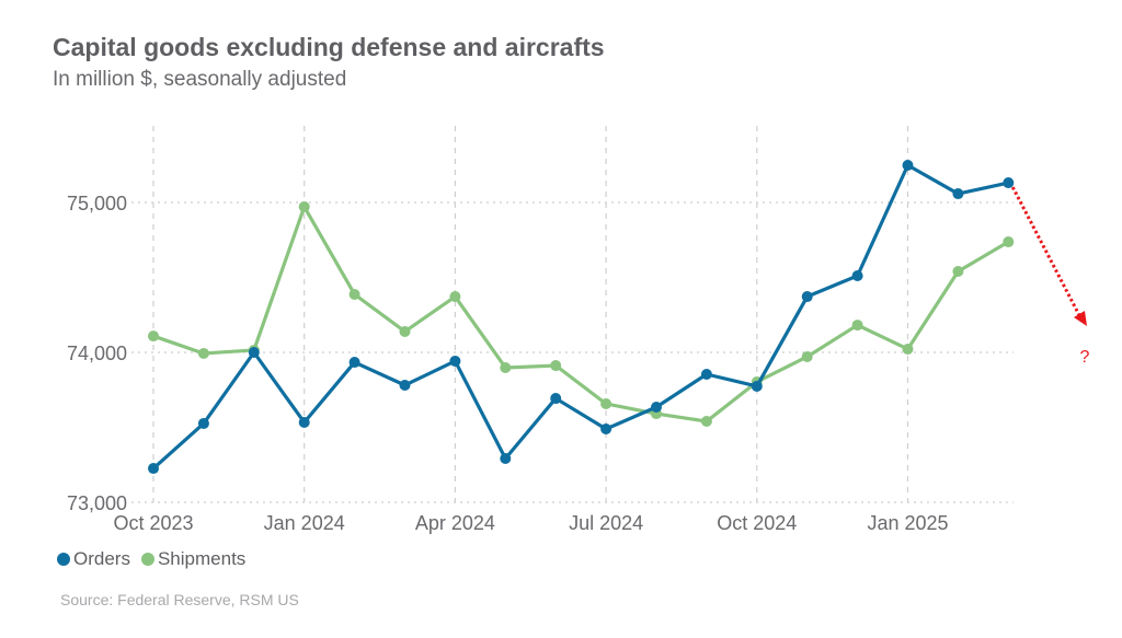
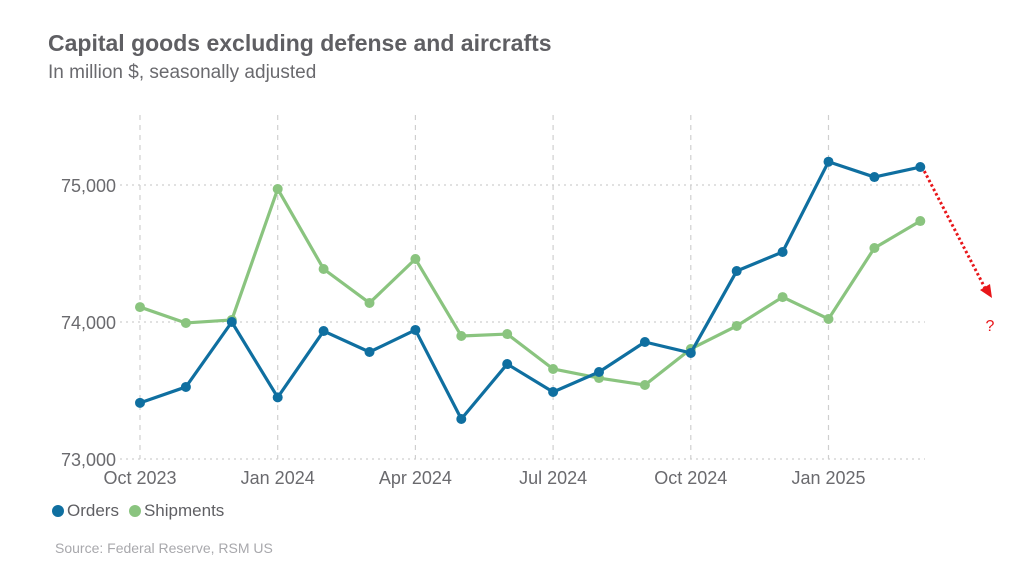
Orders/Oct 2023: 73230 -> 73410
Orders/Jan 2024: 73530 -> 73450
Shipments/Apr 2024: 74370 -> 74460
Orders/Jan 2025: 75250 -> 75170
